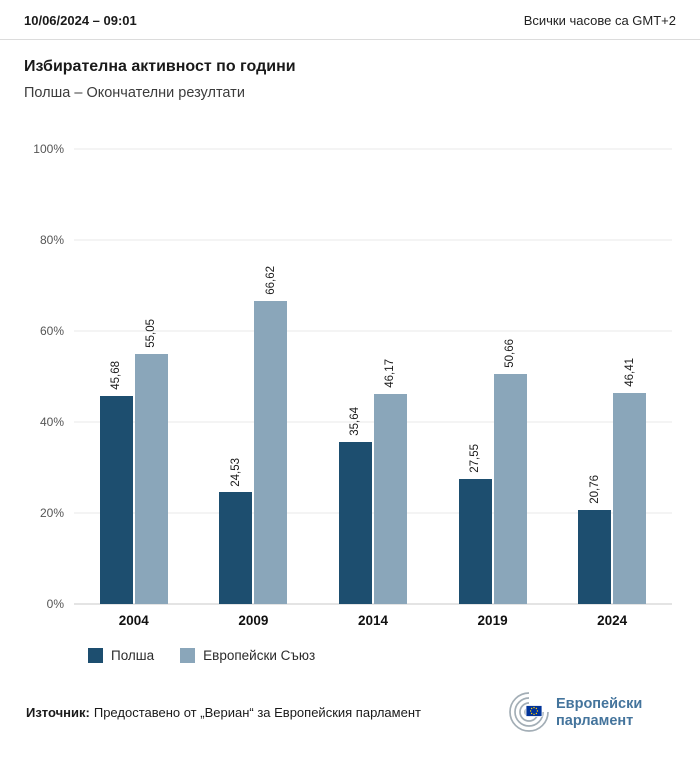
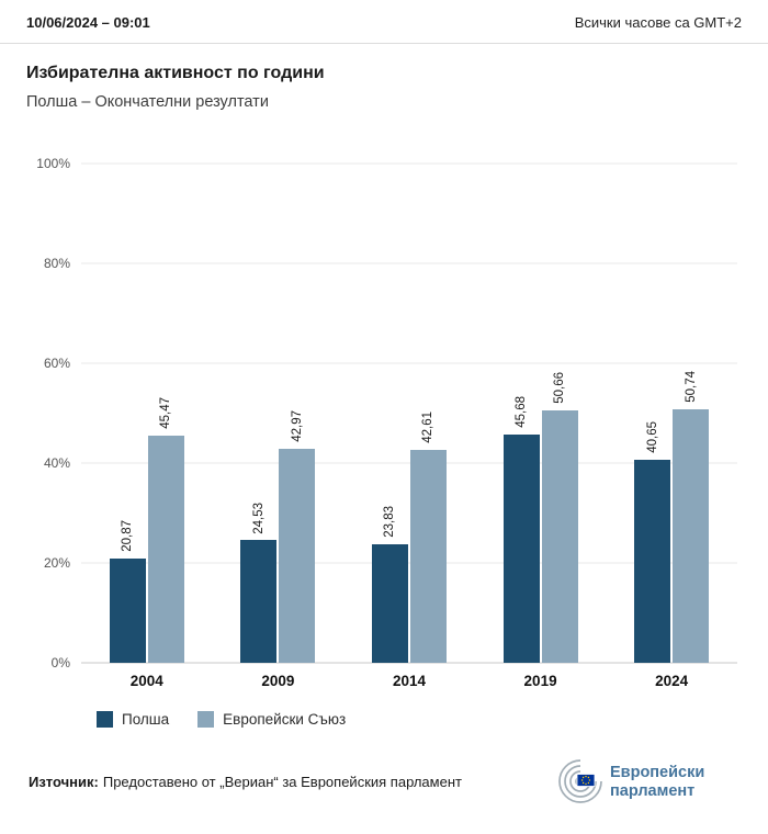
Полша/2004: 45,68 -> 20,87
Европейски Съюз/2004: 55,05 -> 45,47
Европейски Съюз/2009: 66,62 -> 42,97
Полша/2014: 35,64 -> 23,83
Европейски Съюз/2014: 46,17 -> 42,61
Полша/2019: 27,55 -> 45,68
Полша/2024: 20,76 -> 40,65
Европейски Съюз/2024: 46,41 -> 50,74
